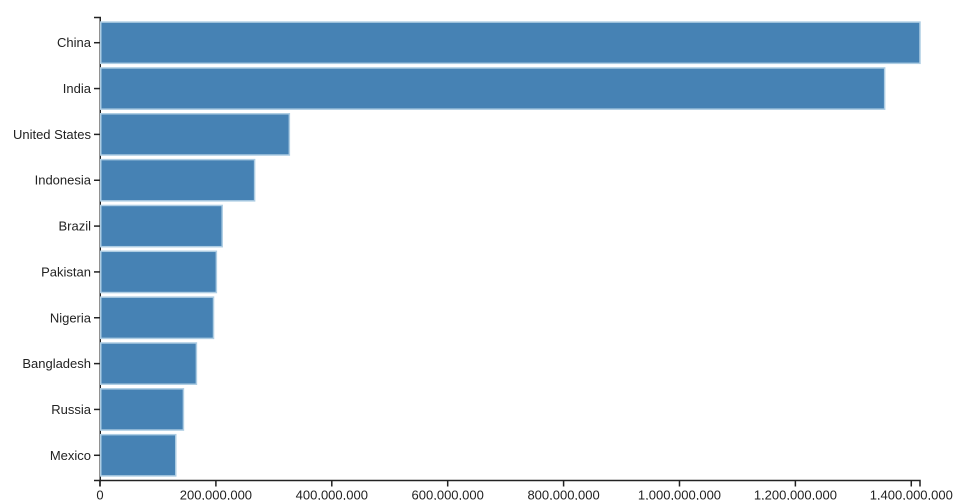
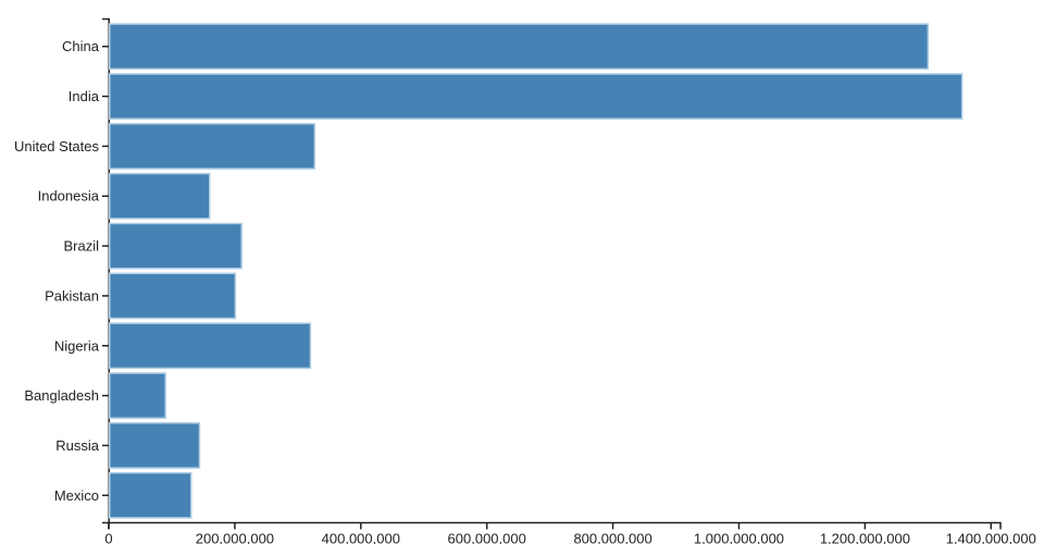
China: 1420000000 -> 1300000000
Indonesia: 270000000 -> 160000000
Nigeria: 200000000 -> 320000000
Bangladesh: 170000000 -> 90000000
